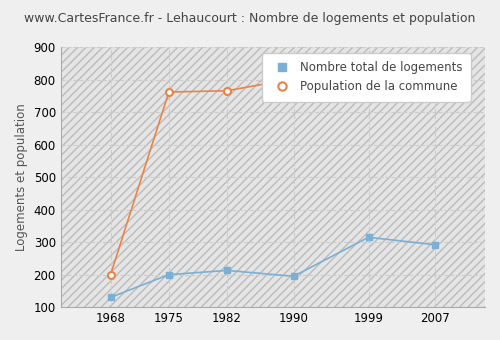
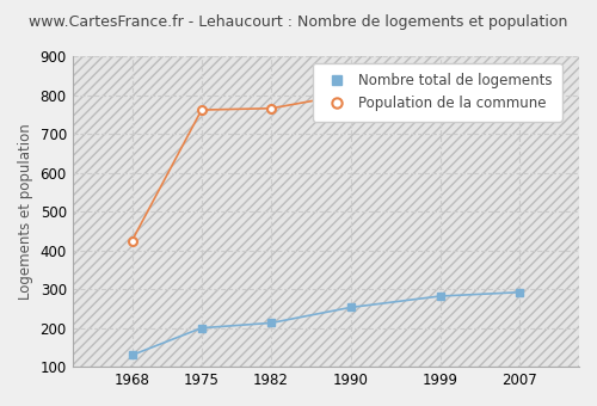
Population de la commune/1968: 200 -> 425
Nombre total de logements/1990: 195 -> 253
Nombre total de logements/1999: 315 -> 282
